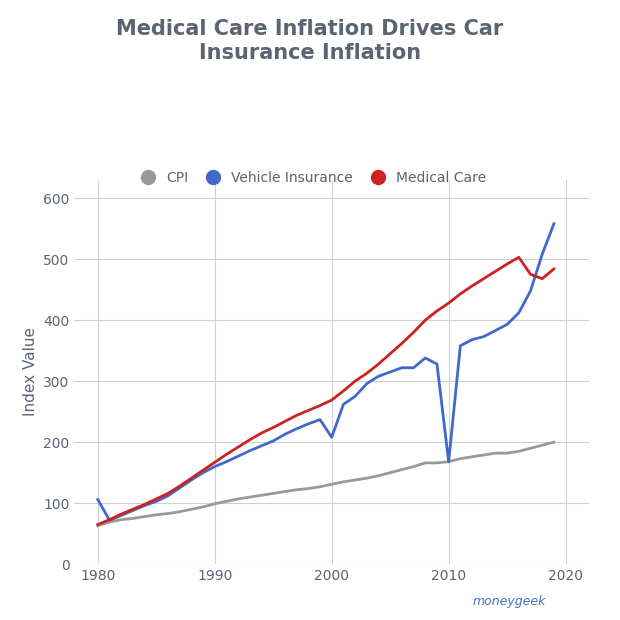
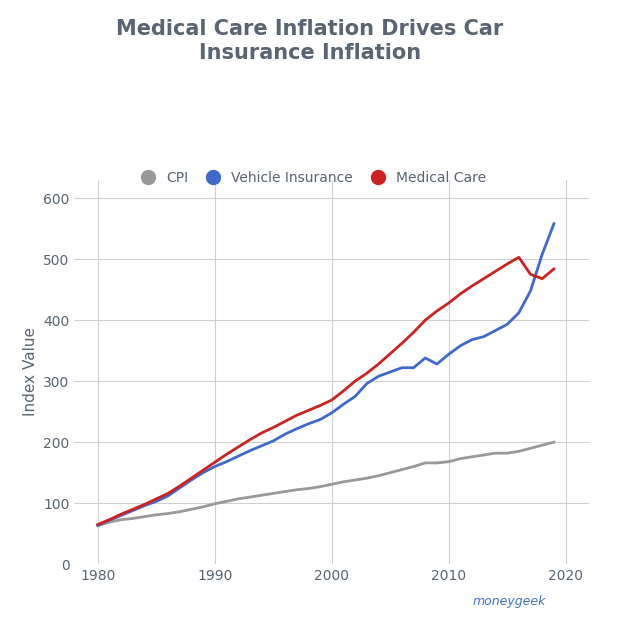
Vehicle Insurance/1980: 106 -> 64
Vehicle Insurance/2000: 208 -> 248
Vehicle Insurance/2010: 168 -> 344
